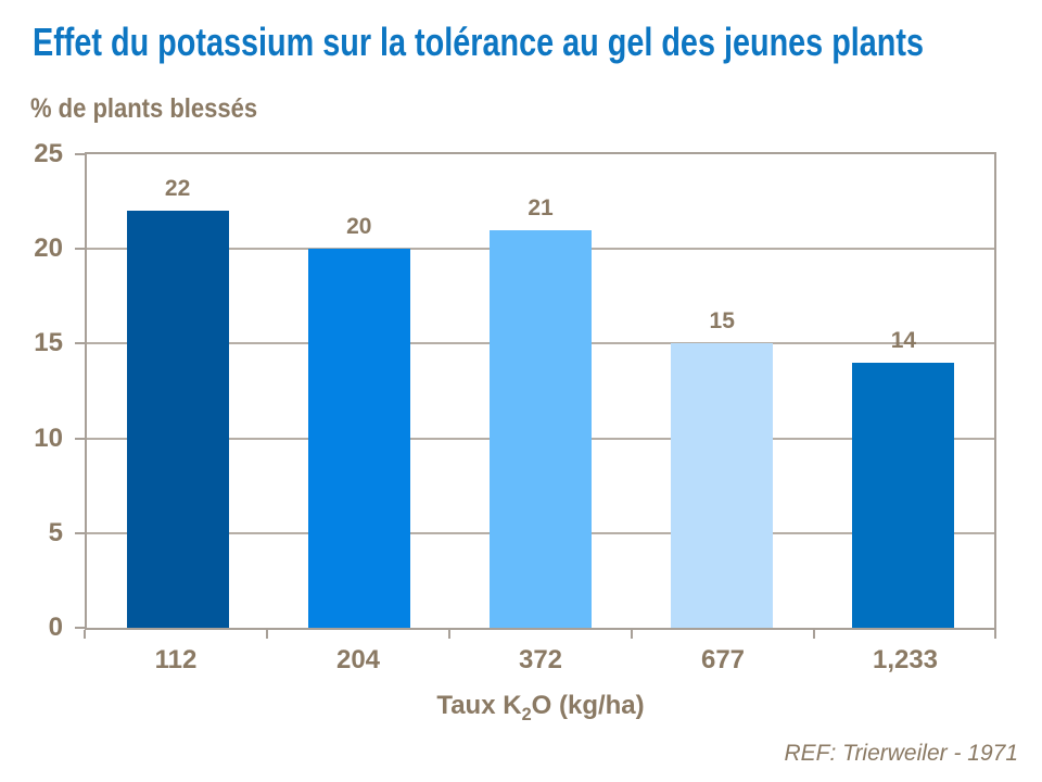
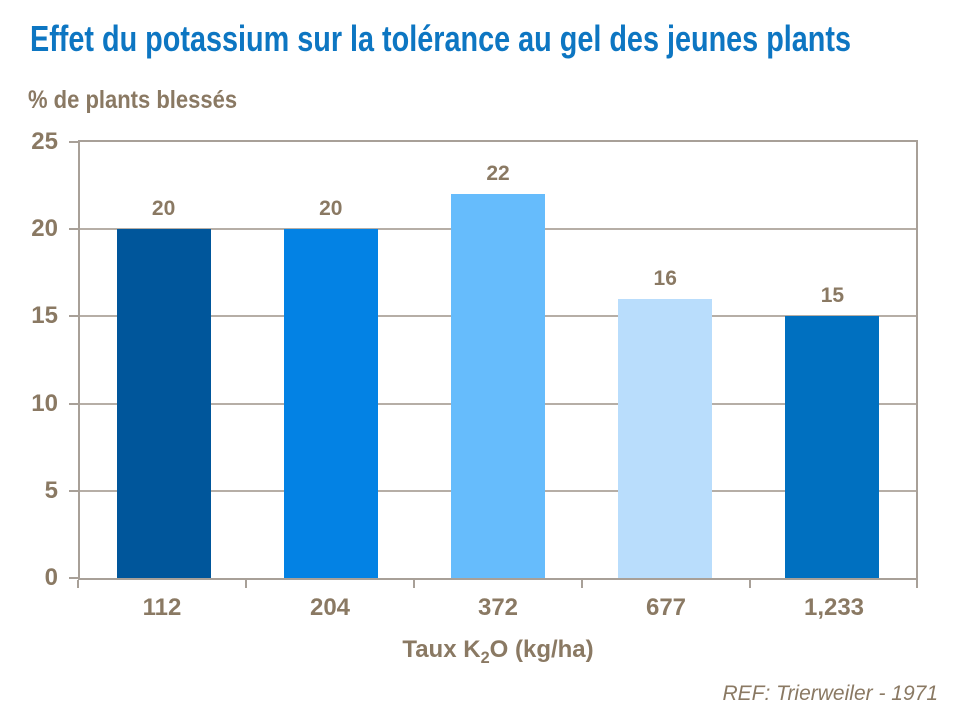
112: 22 -> 20
372: 21 -> 22
677: 15 -> 16
1,233: 14 -> 15
